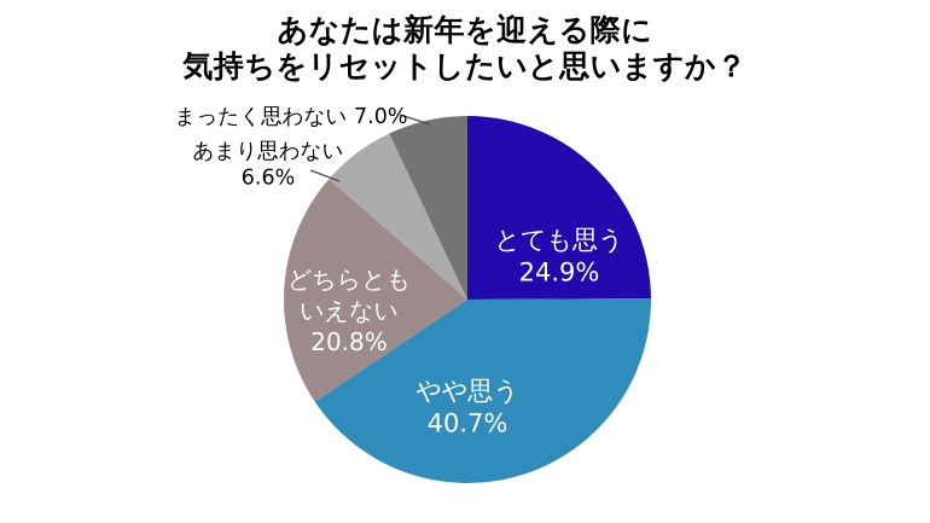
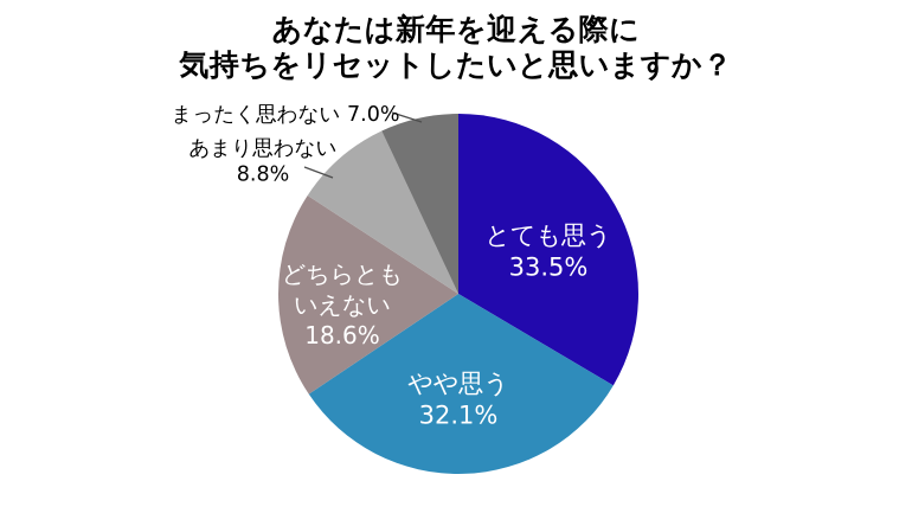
とても思う: 24.9% -> 33.5%
やや思う: 40.7% -> 32.1%
どちらともいえない: 20.8% -> 18.6%
あまり思わない: 6.6% -> 8.8%
